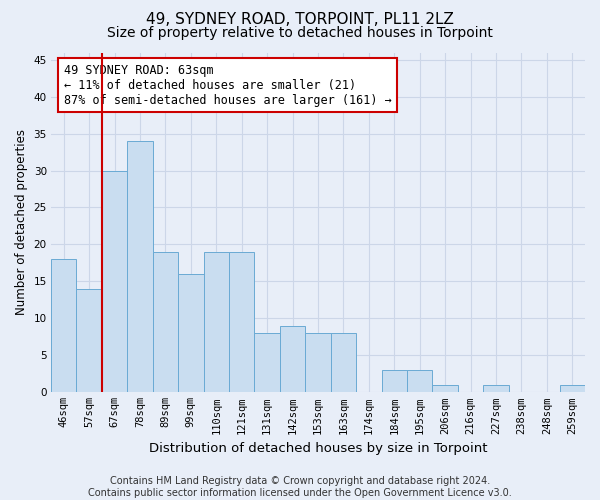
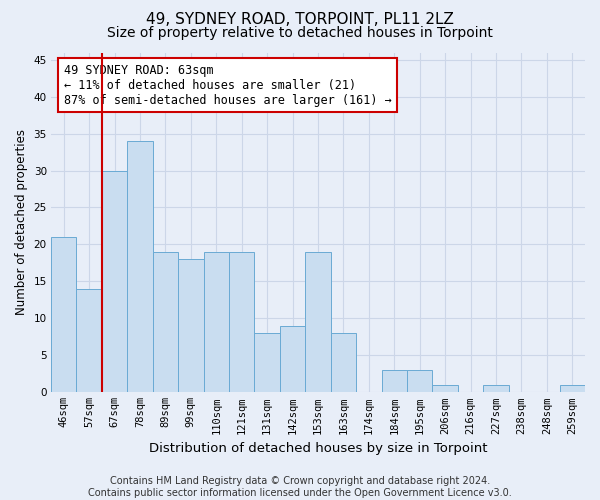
46sqm: 18 -> 21
99sqm: 16 -> 18
153sqm: 8 -> 19
